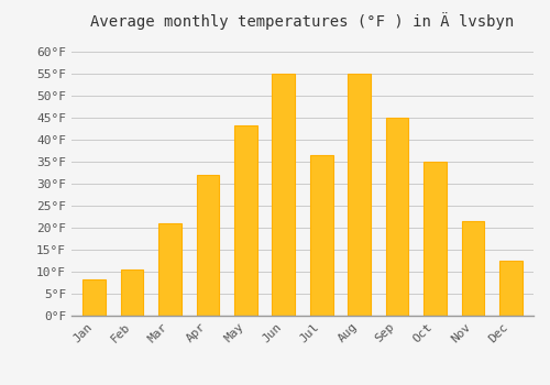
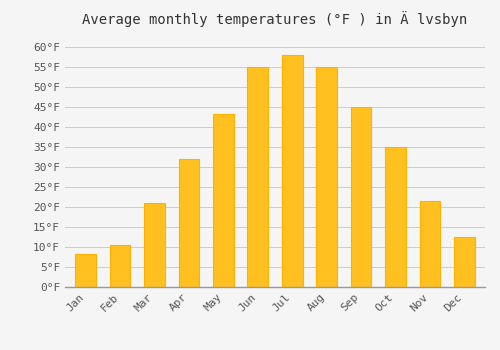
Jul: 36.5°F -> 57.9°F
